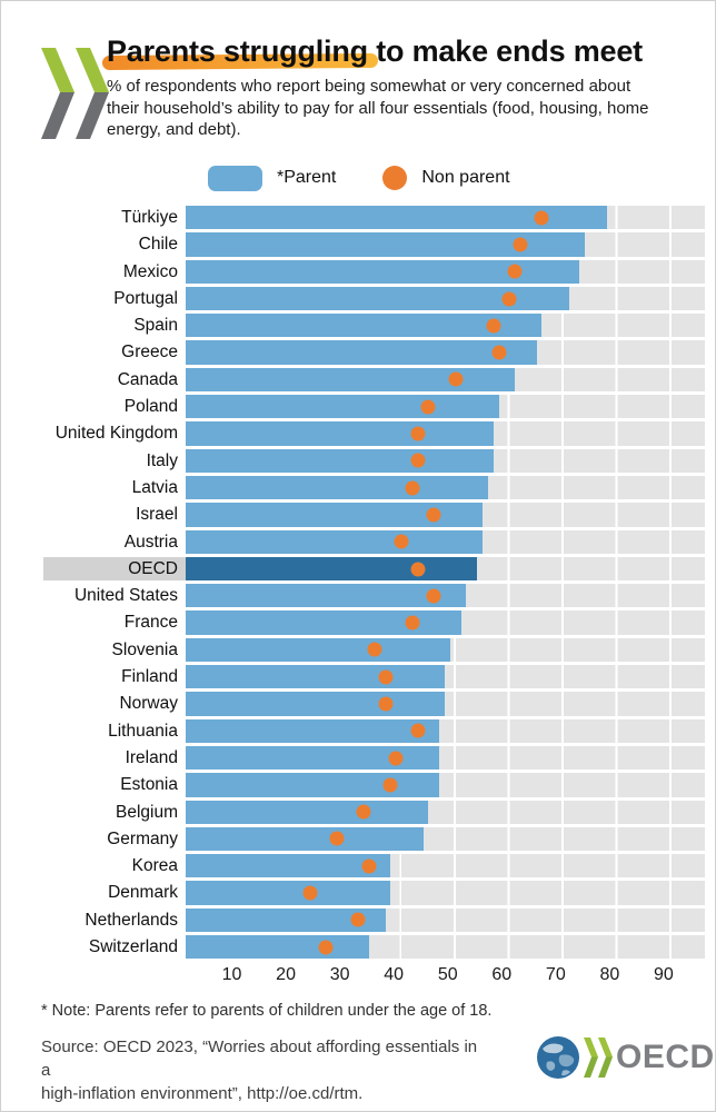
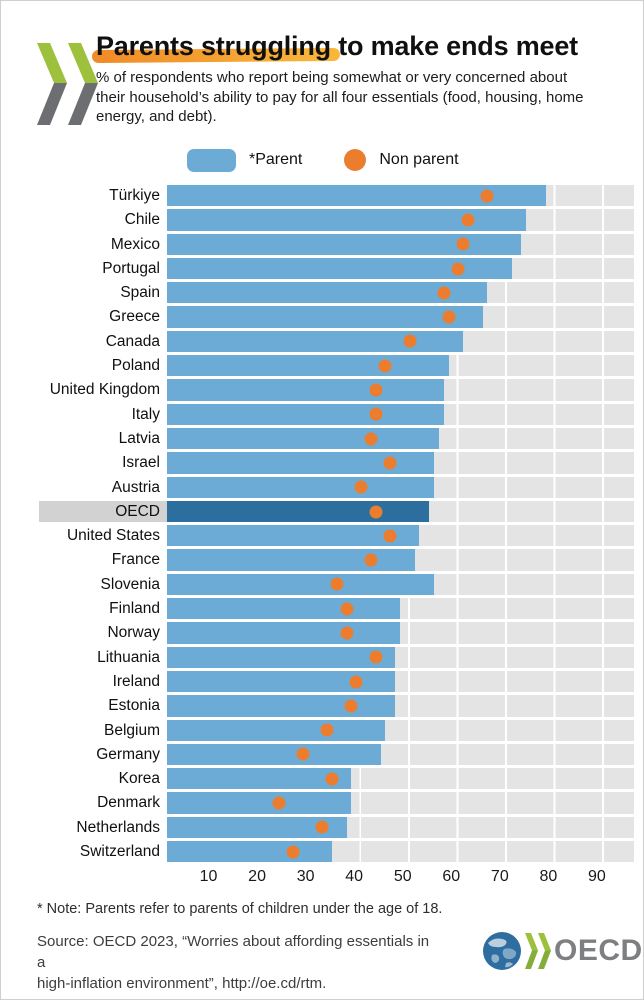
*Parent/Slovenia: 49 -> 55
